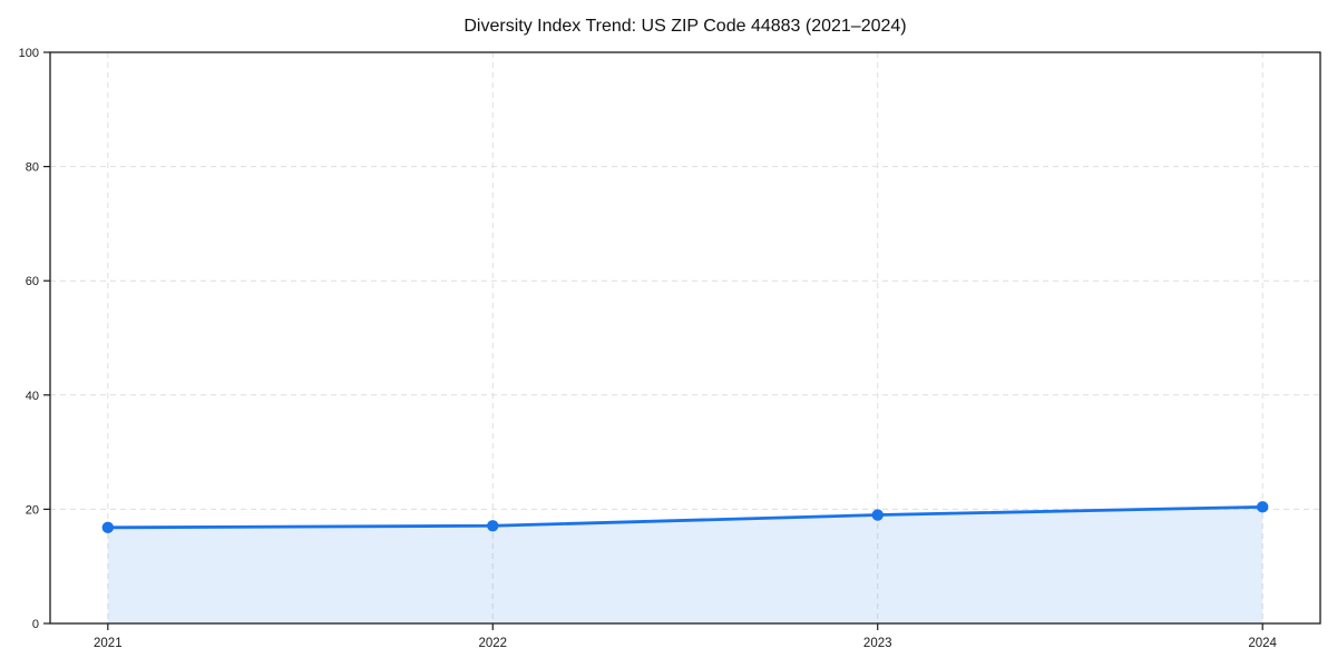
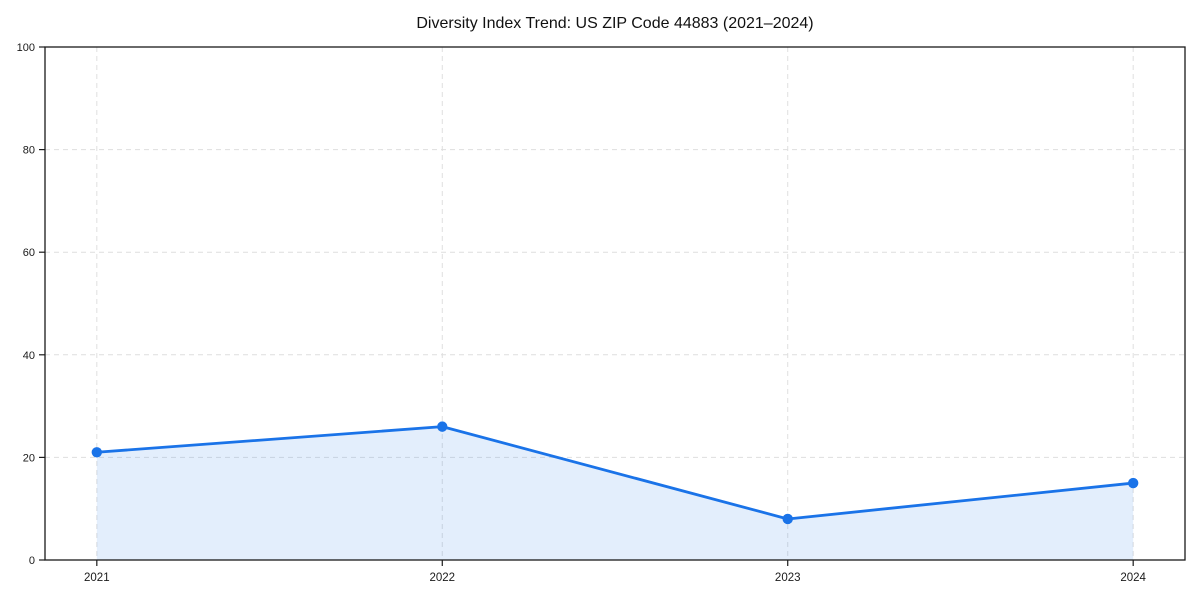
2021: 17 -> 21
2022: 17 -> 26
2023: 19 -> 8
2024: 20 -> 15
